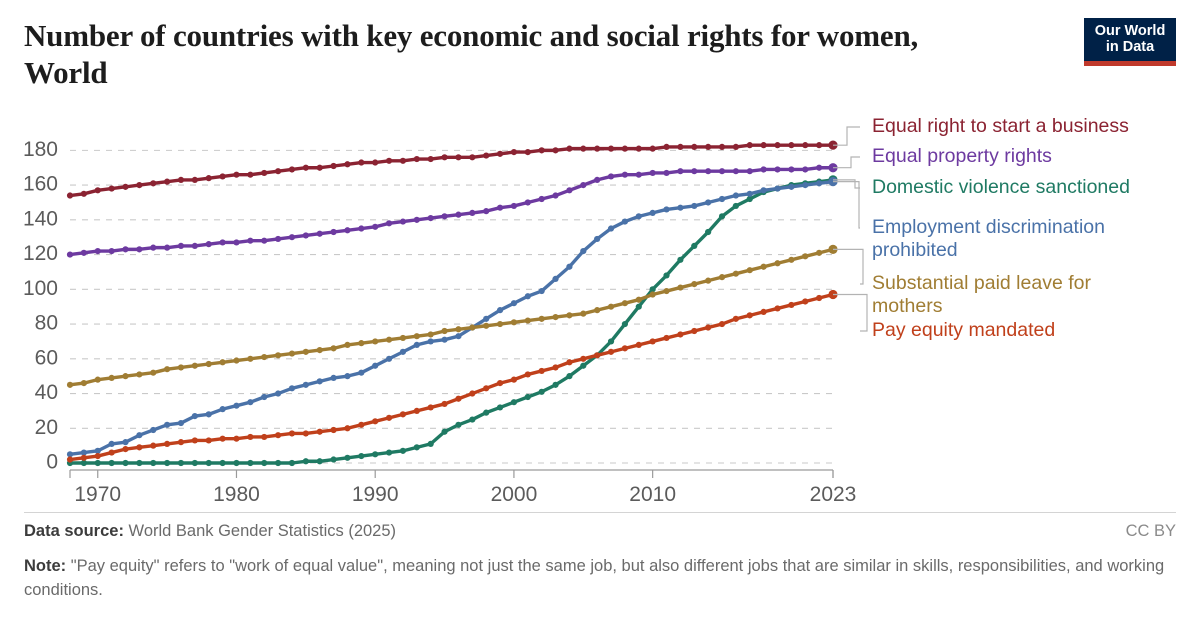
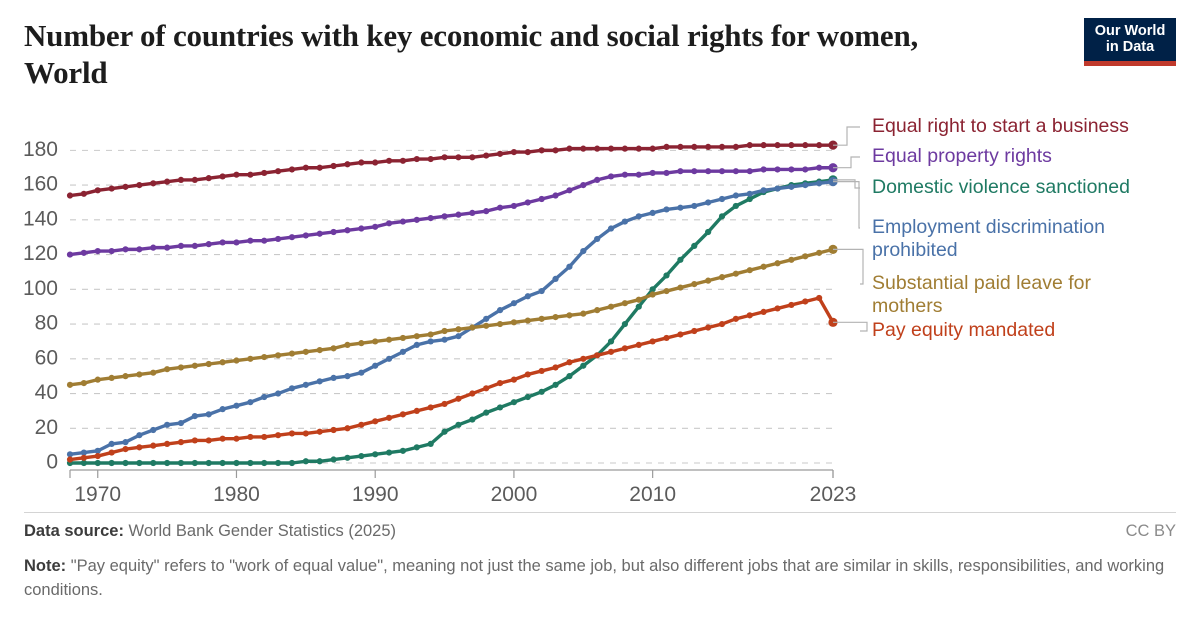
Pay equity mandated/2023: 97 -> 81
